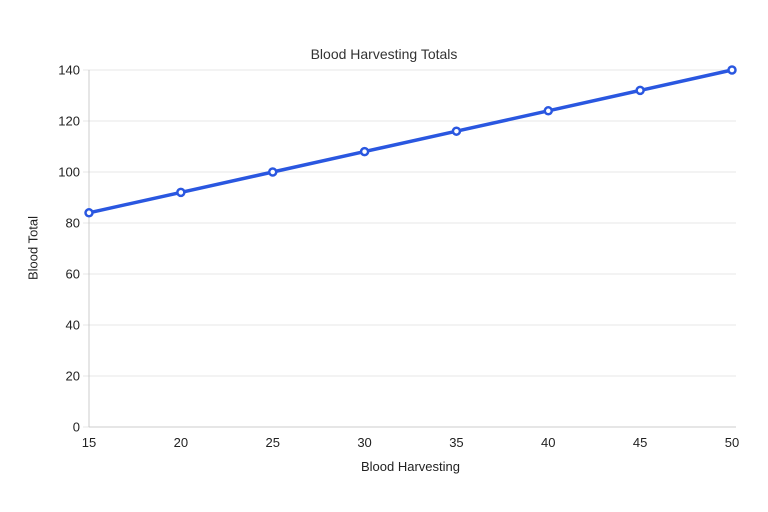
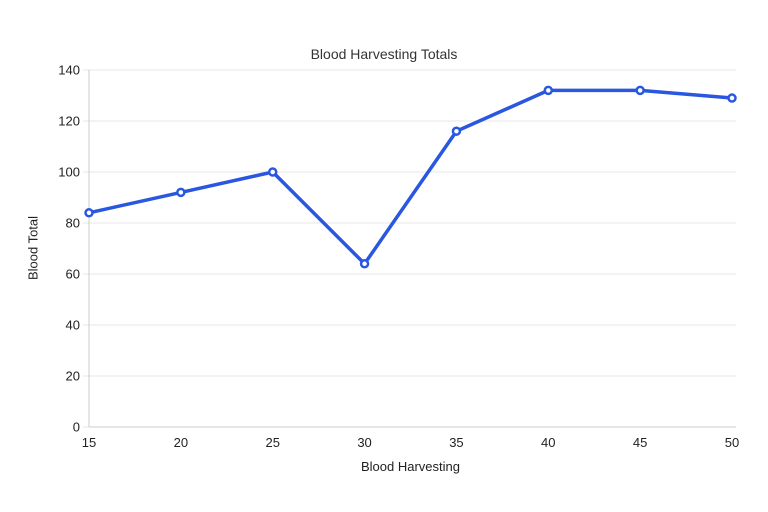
30: 108 -> 64
40: 124 -> 132
50: 140 -> 129
